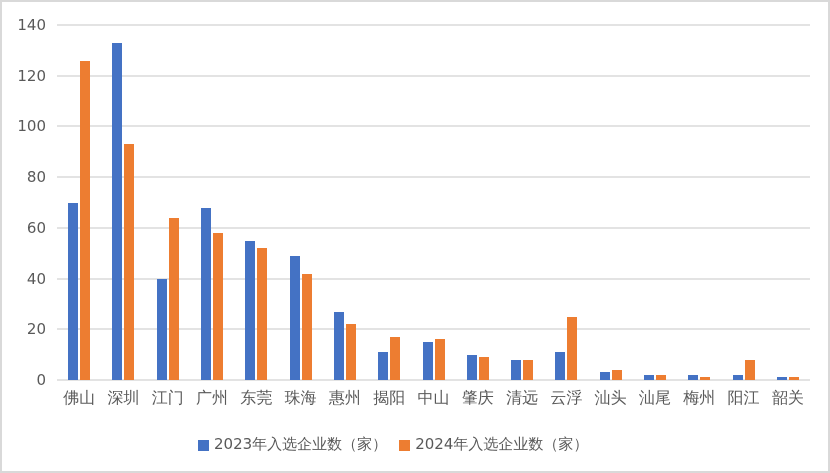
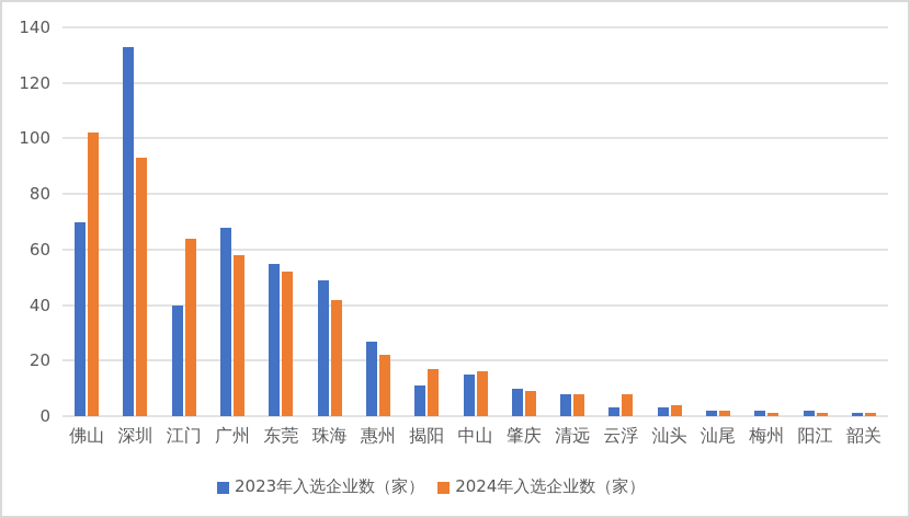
2024年入选企业数（家）/佛山: 126 -> 102
2023年入选企业数（家）/云浮: 11 -> 3
2024年入选企业数（家）/云浮: 25 -> 8
2024年入选企业数（家）/阳江: 8 -> 1
